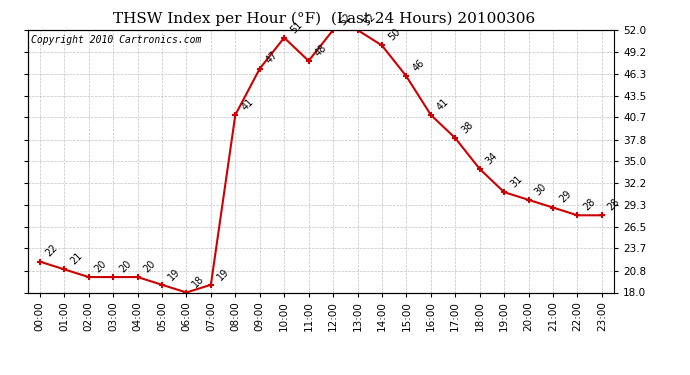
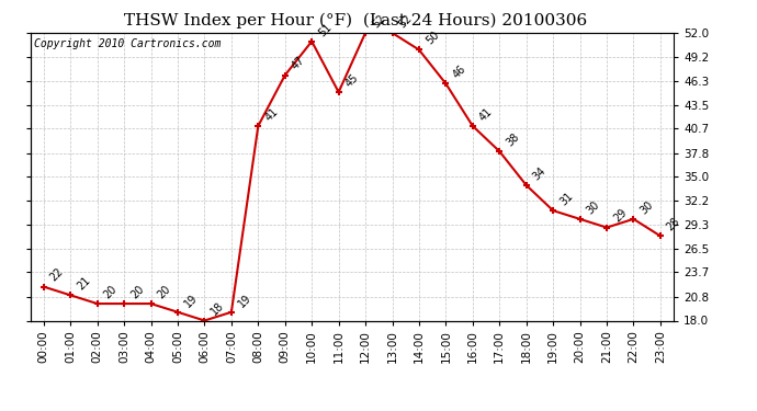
11:00: 48 -> 45
22:00: 28 -> 30
